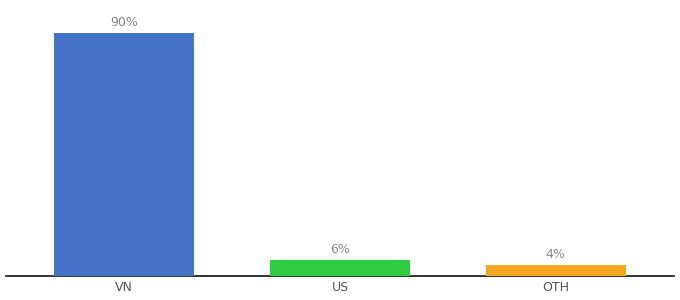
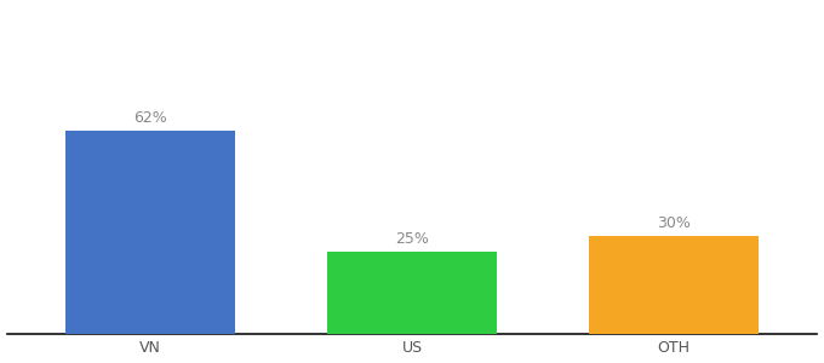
VN: 90% -> 62%
US: 6% -> 25%
OTH: 4% -> 30%
